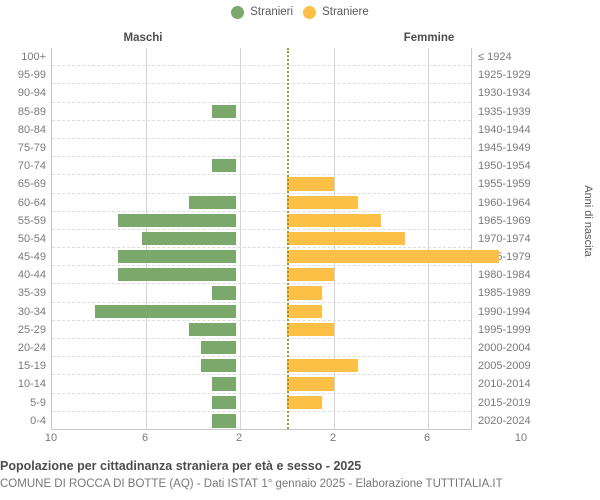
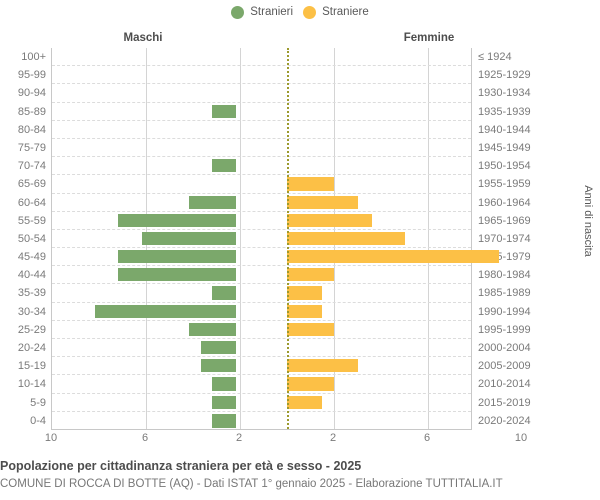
Straniere/55-59: 4.0 -> 3.6
